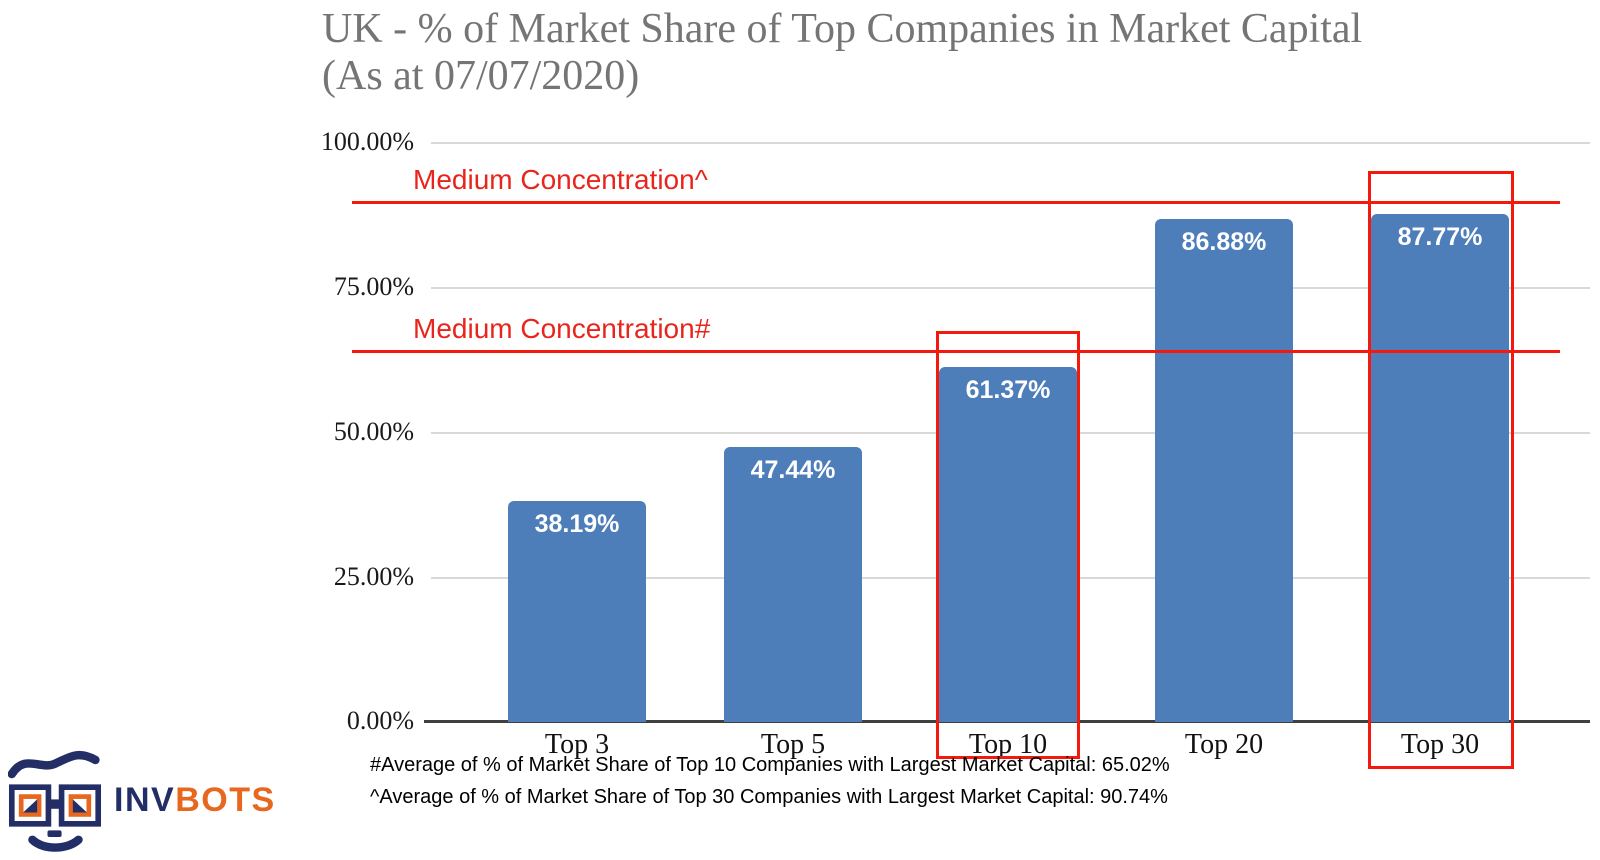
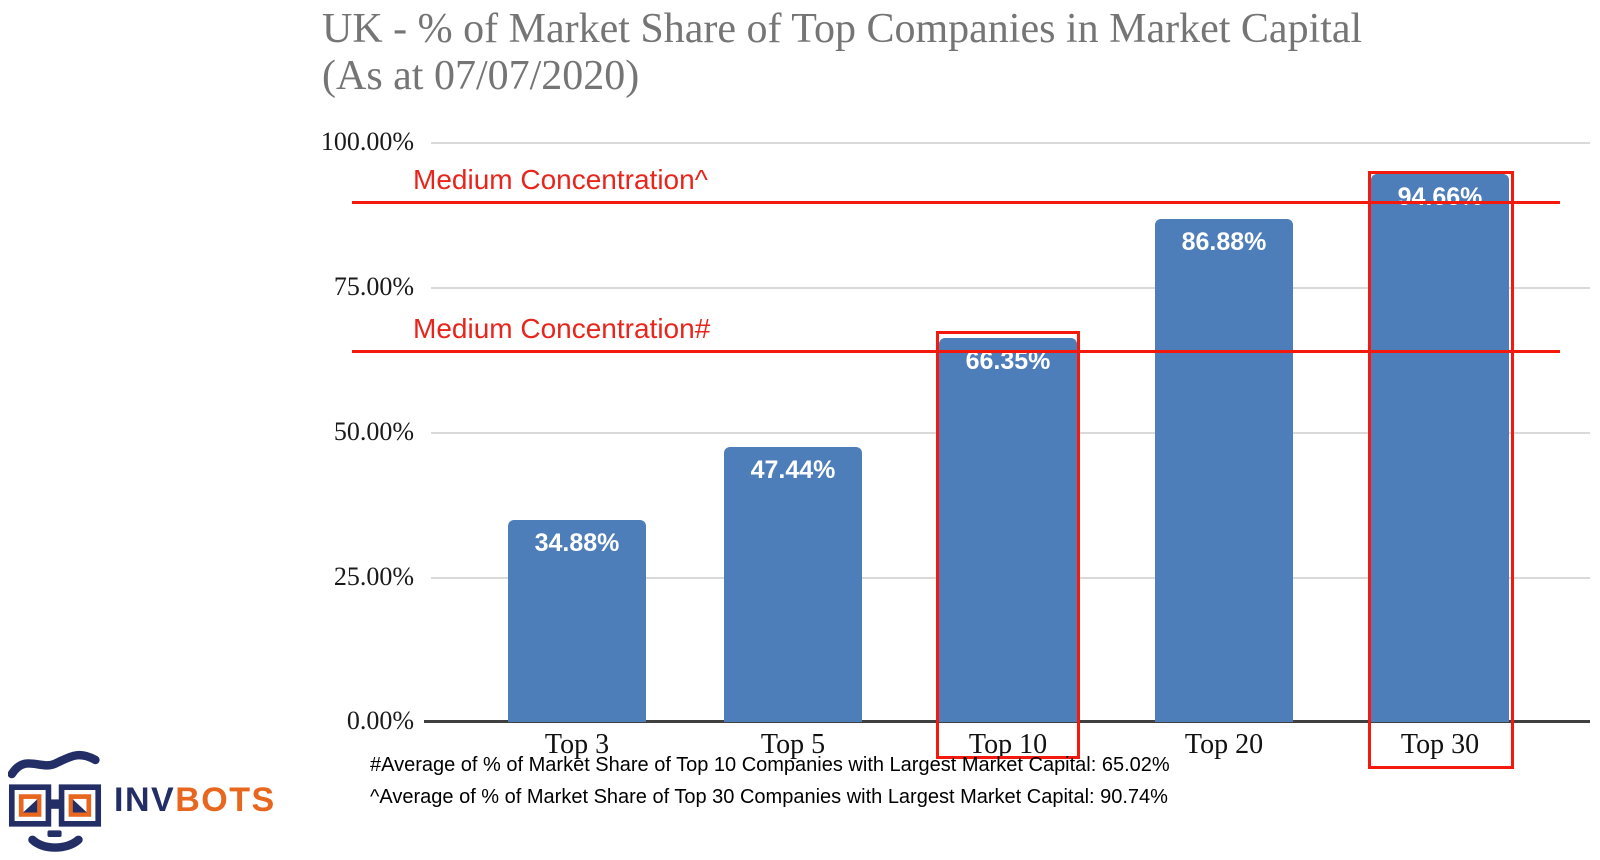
Top 3: 38.19% -> 34.88%
Top 10: 61.37% -> 66.35%
Top 30: 87.77% -> 94.66%
